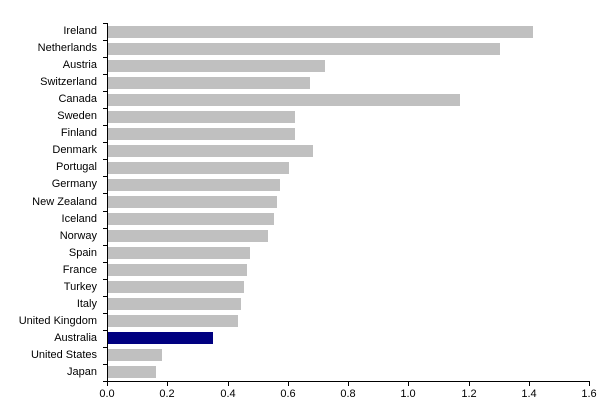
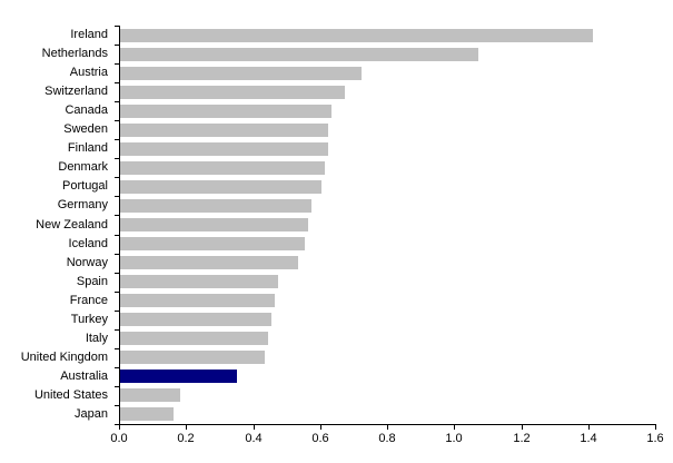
Netherlands: 1.30 -> 1.07
Canada: 1.17 -> 0.63
Denmark: 0.68 -> 0.61
